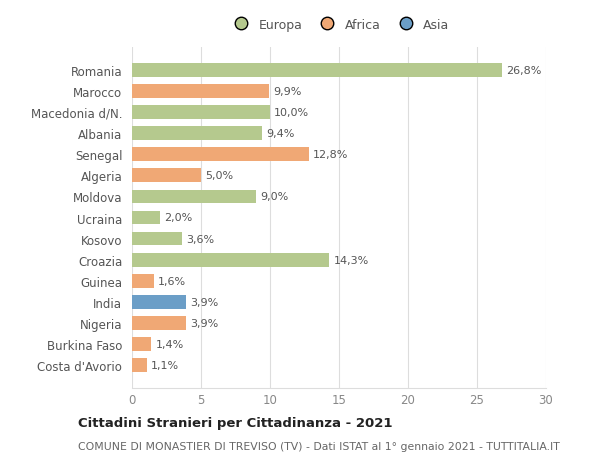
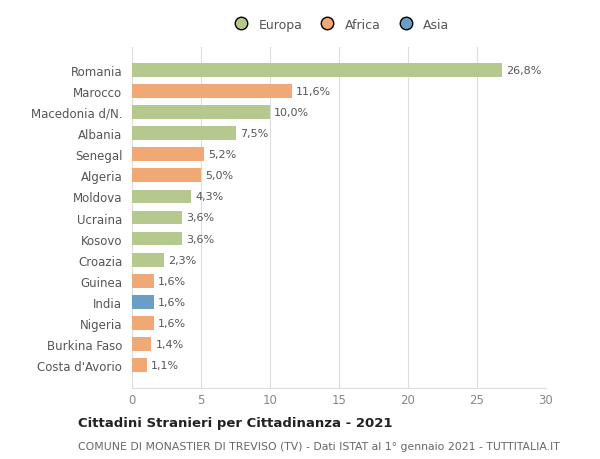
Marocco: 9,9% -> 11,6%
Albania: 9,4% -> 7,5%
Senegal: 12,8% -> 5,2%
Moldova: 9,0% -> 4,3%
Ucraina: 2,0% -> 3,6%
Croazia: 14,3% -> 2,3%
India: 3,9% -> 1,6%
Nigeria: 3,9% -> 1,6%
